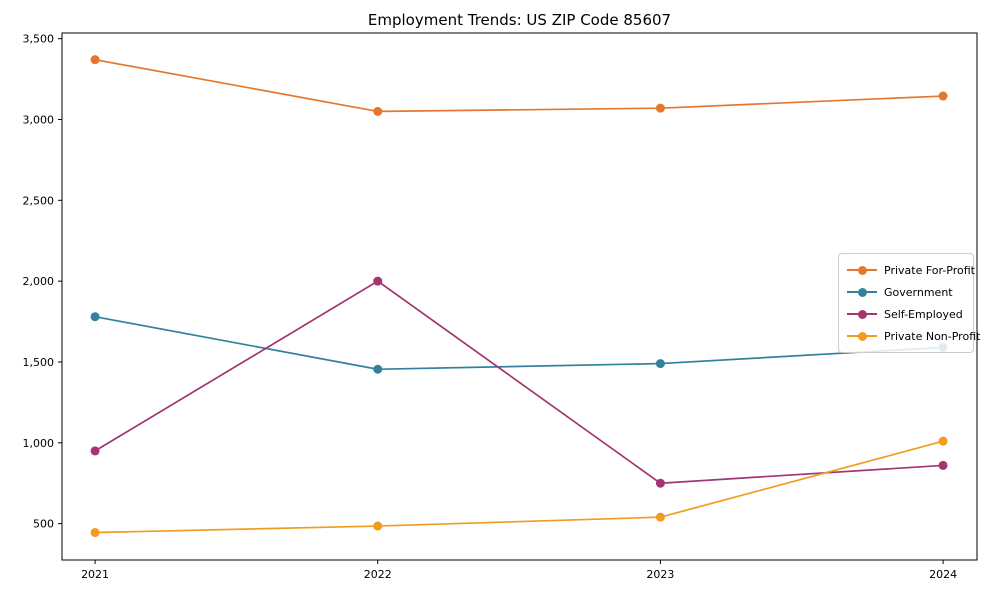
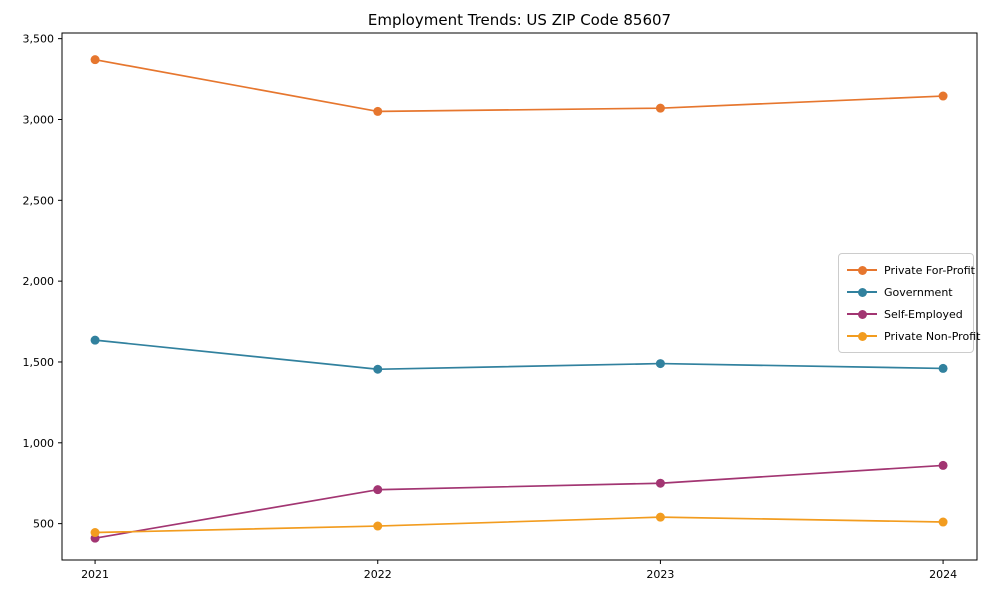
Government/2021: 1780 -> 1640
Self-Employed/2021: 950 -> 410
Self-Employed/2022: 2000 -> 710
Government/2024: 1590 -> 1460
Private Non-Profit/2024: 1010 -> 510
